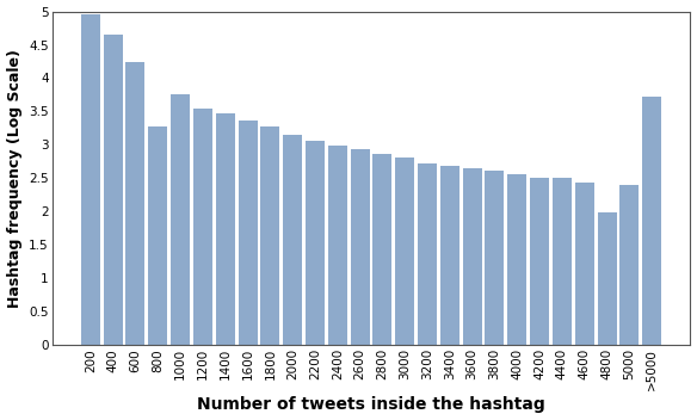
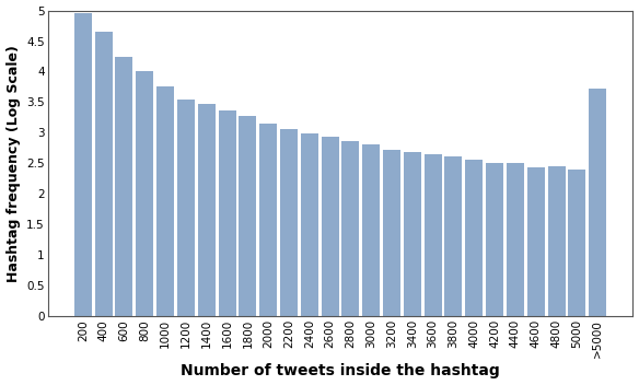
800: 3.28 -> 4.00
4800: 1.98 -> 2.45
